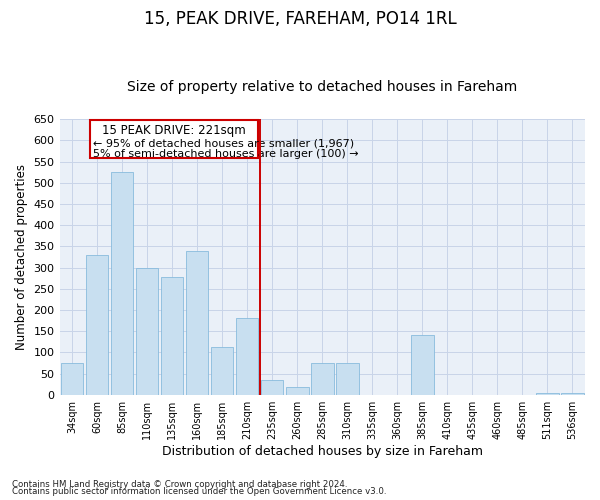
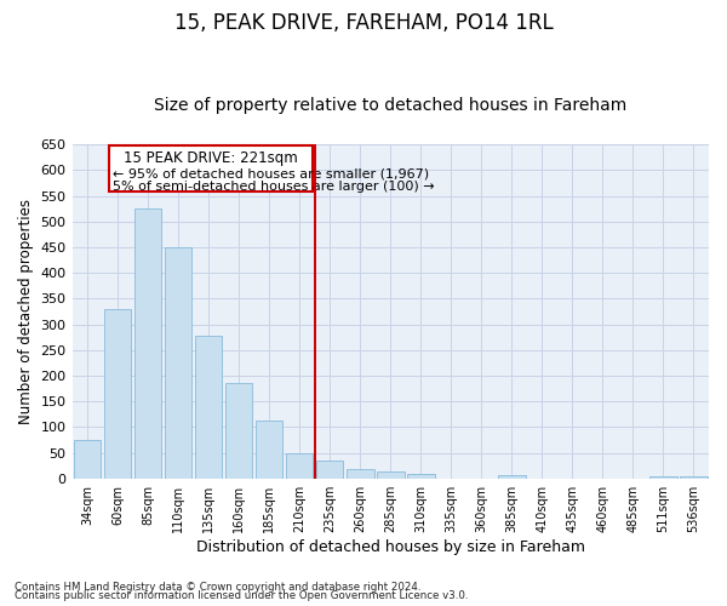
110sqm: 300 -> 450
160sqm: 340 -> 185
210sqm: 180 -> 50
285sqm: 75 -> 13
310sqm: 75 -> 8
385sqm: 140 -> 7
